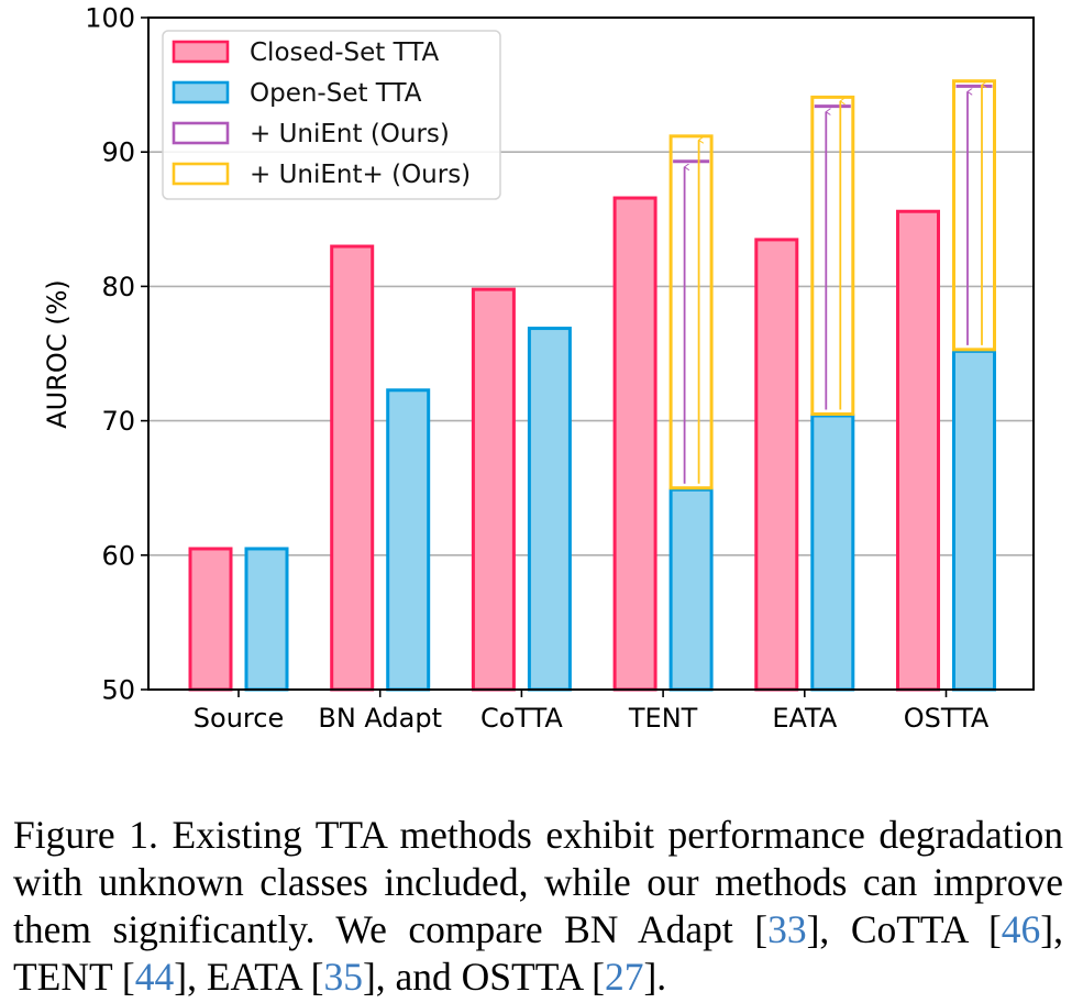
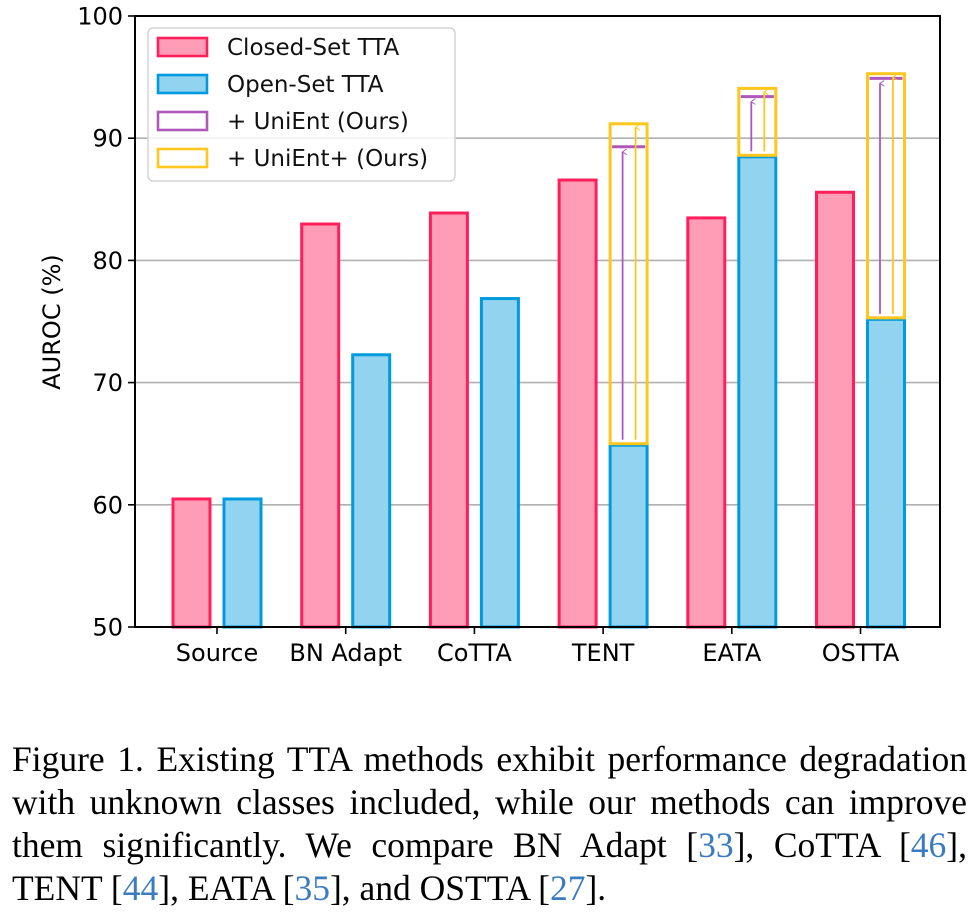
Closed-Set TTA/CoTTA: 79.9 -> 84.0
Open-Set TTA/EATA: 70.5 -> 88.6
